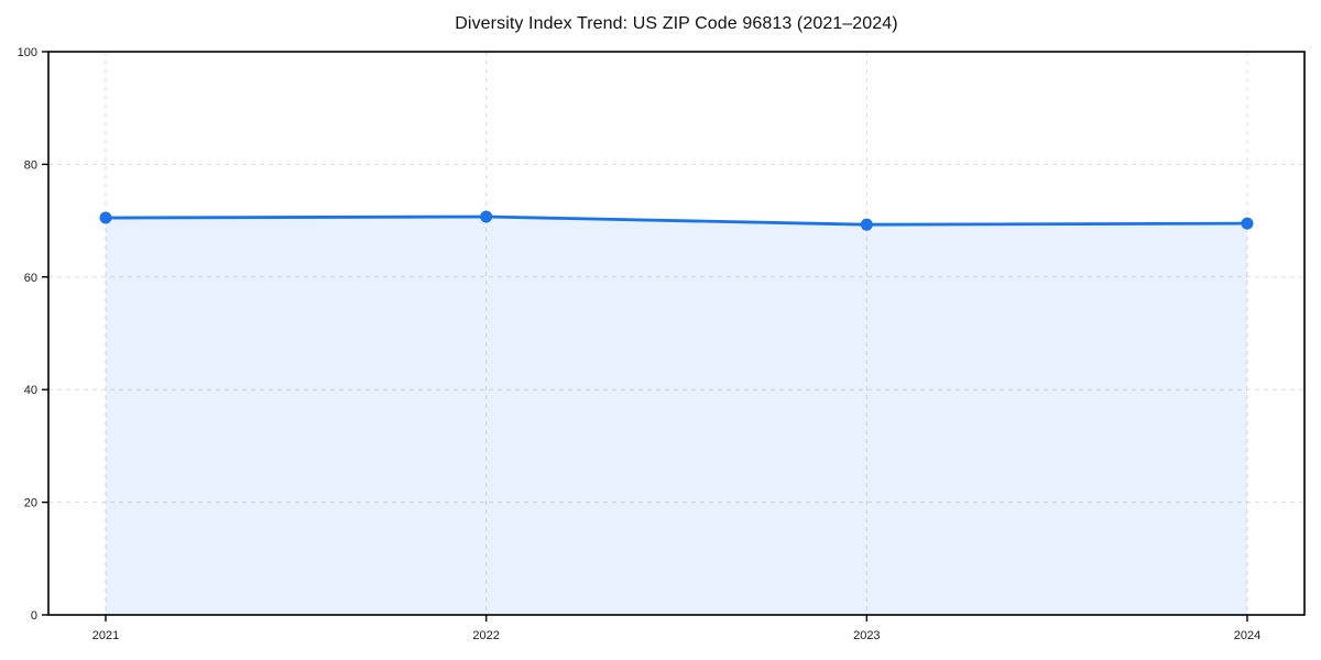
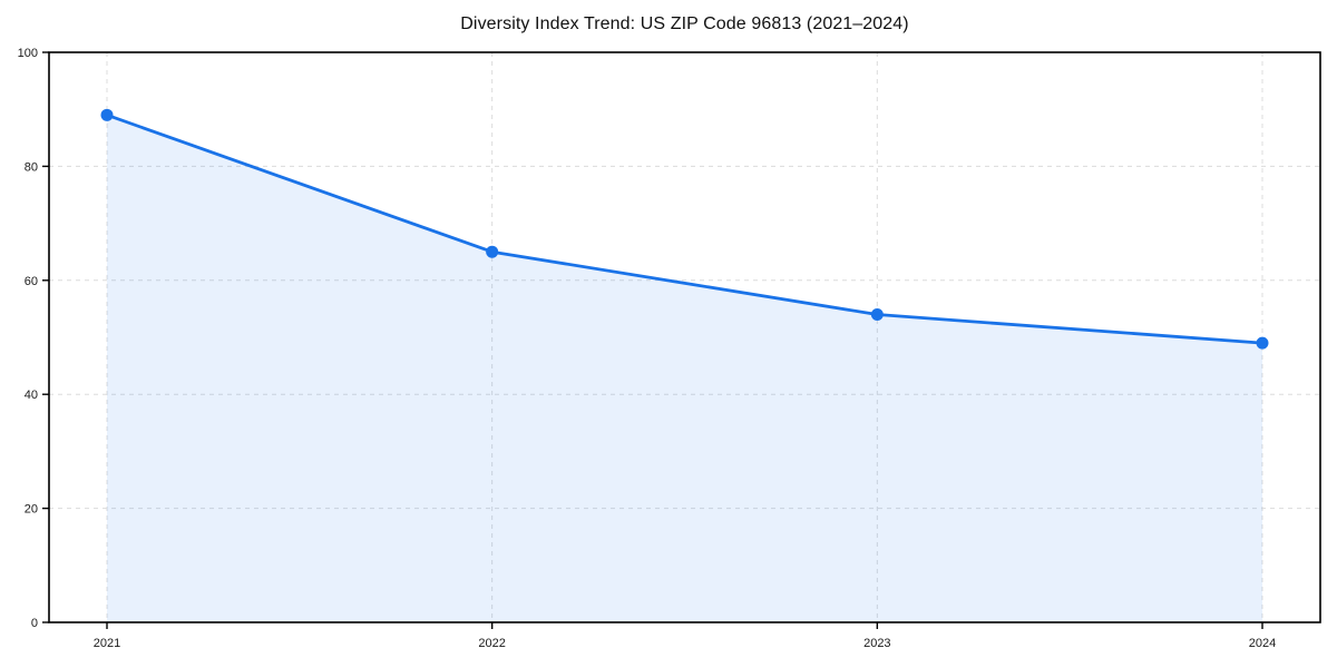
2021: 70 -> 89
2022: 71 -> 65
2023: 69 -> 54
2024: 70 -> 49
